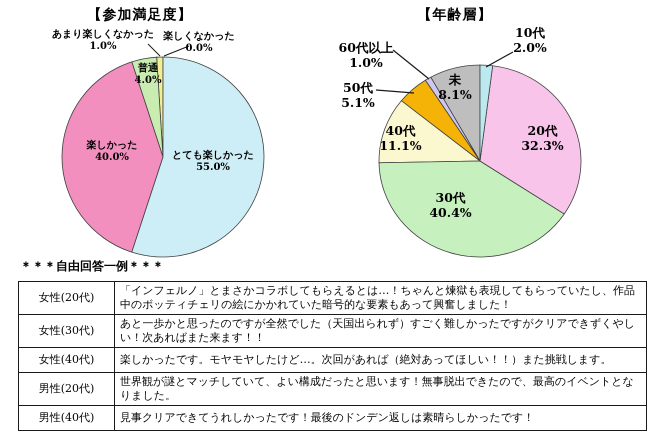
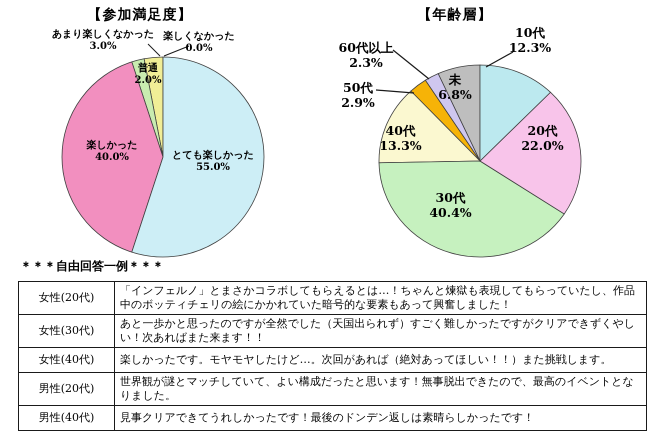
【参加満足度】/普通: 4.0% -> 2.0%
【参加満足度】/あまり楽しくなかった: 1.0% -> 3.0%
【年齢層】/10代: 2.0% -> 12.3%
【年齢層】/20代: 32.3% -> 22.0%
【年齢層】/40代: 11.1% -> 13.3%
【年齢層】/50代: 5.1% -> 2.9%
【年齢層】/60代以上: 1.0% -> 2.3%
【年齢層】/未: 8.1% -> 6.8%
